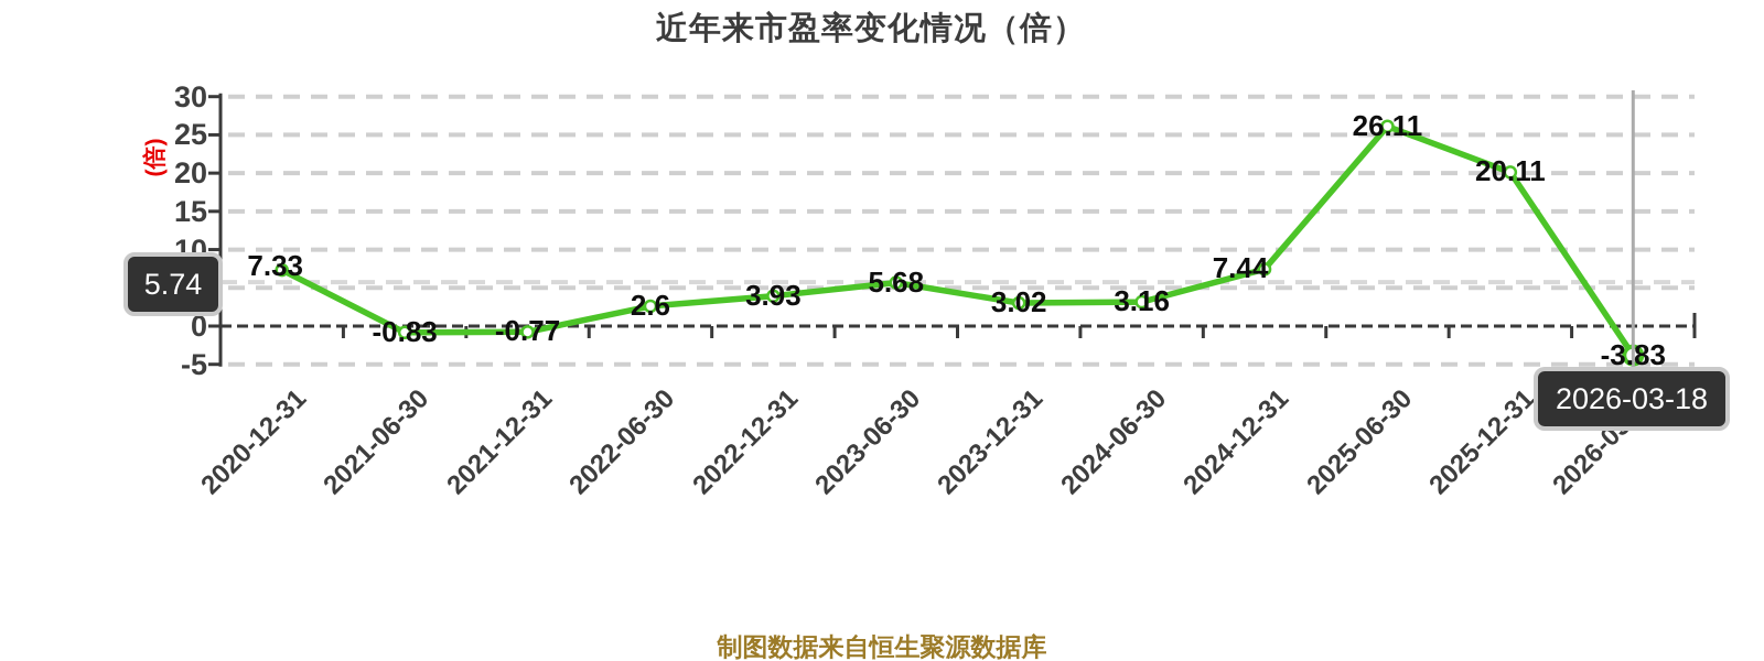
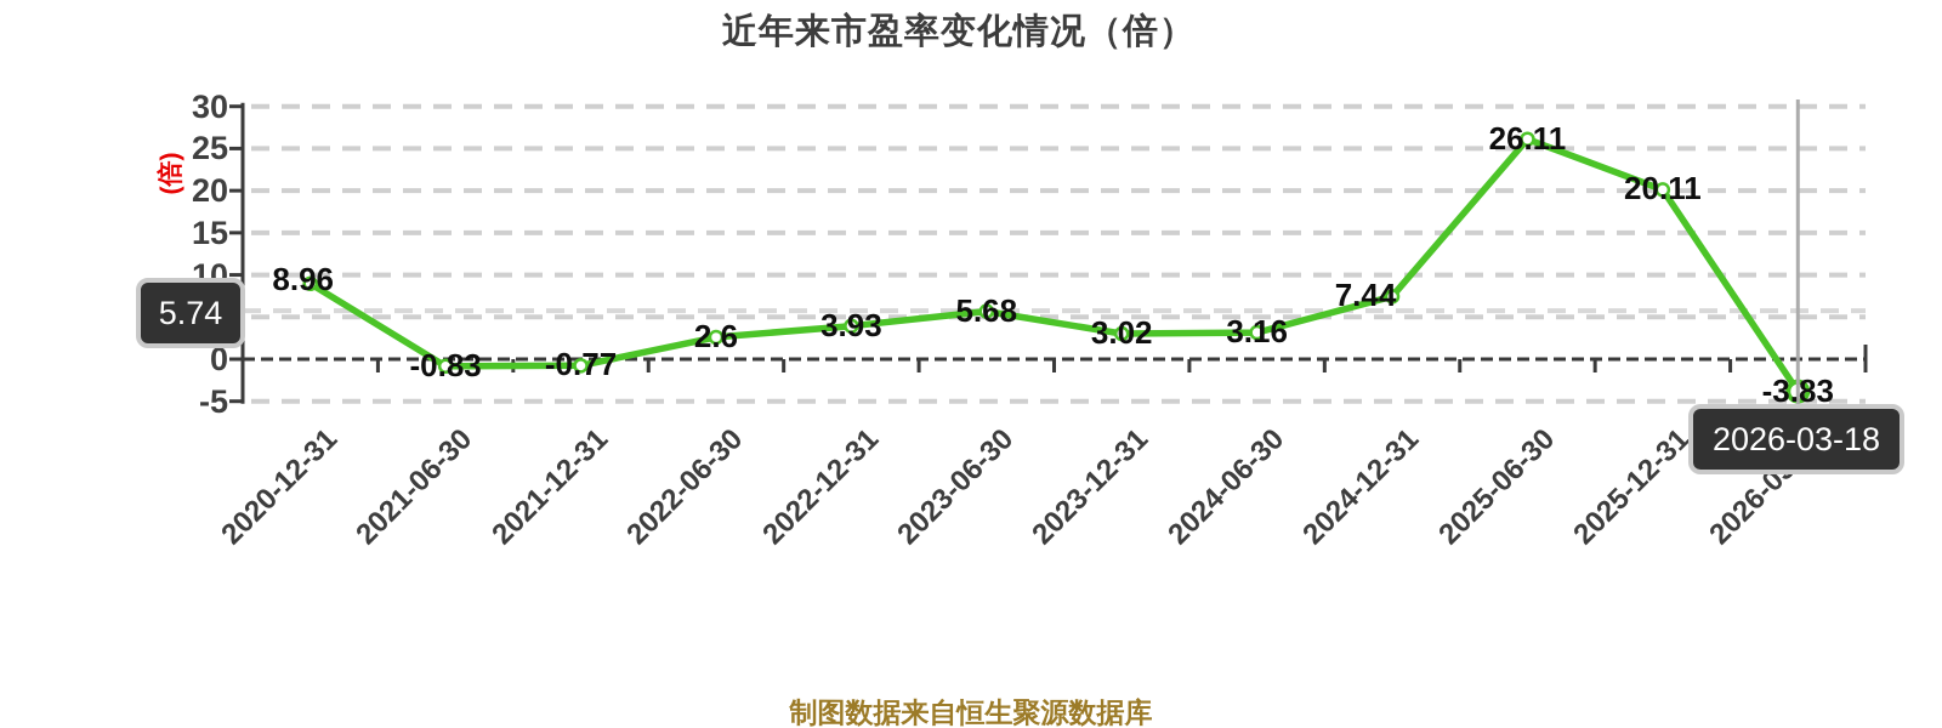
2020-12-31: 7.33 -> 8.96
